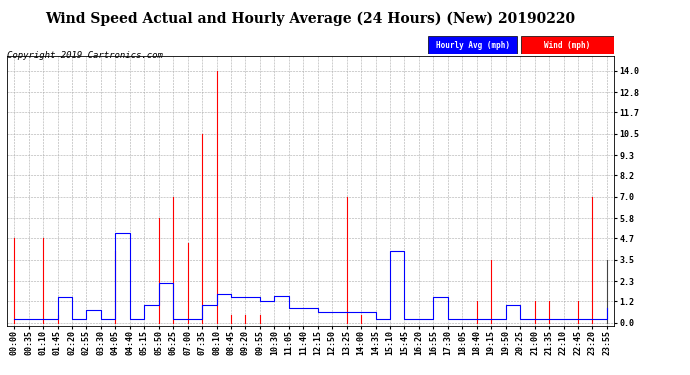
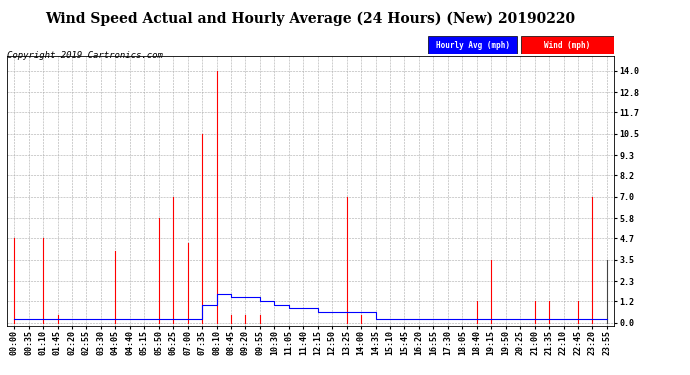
01:45: 1.4 -> 0.2
02:55: 0.7 -> 0.2
04:05: 5.0 -> 0.2
05:15: 1.0 -> 0.2
05:50: 2.2 -> 0.2
10:30: 1.5 -> 1.0
15:10: 4.0 -> 0.2
16:55: 1.4 -> 0.2
19:50: 1.0 -> 0.2
23:55: 0.8 -> 0.2
